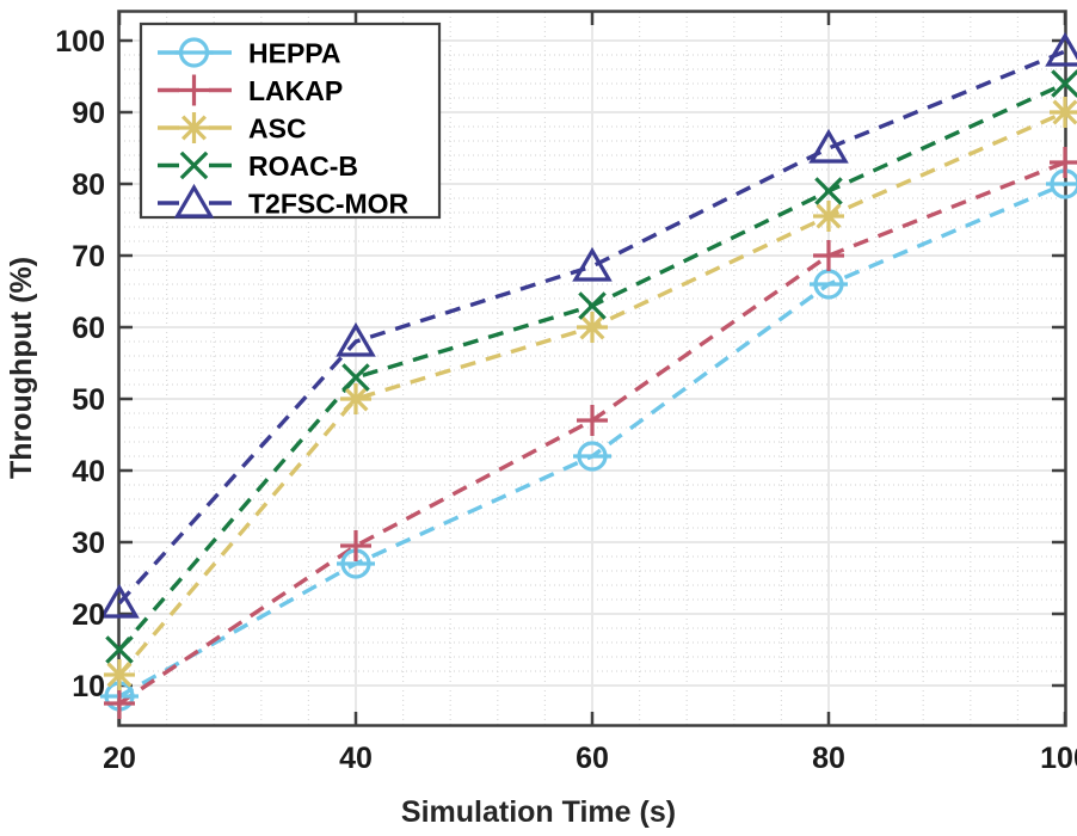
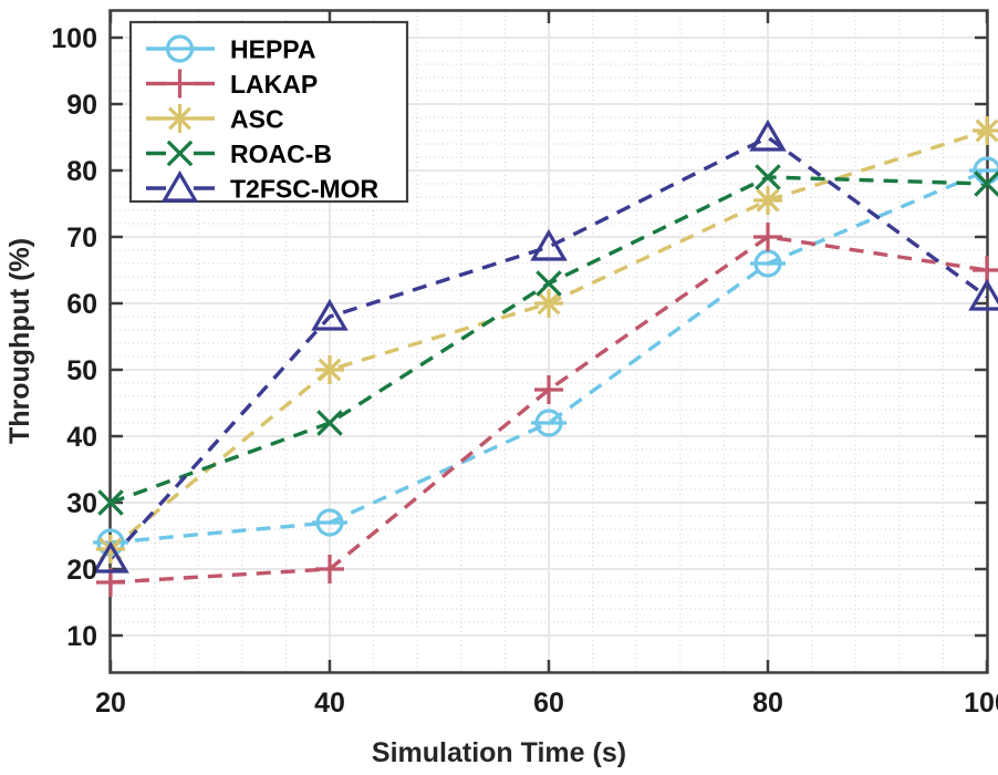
HEPPA/20: 8 -> 24
LAKAP/20: 8 -> 18
ASC/20: 12 -> 23
ROAC-B/20: 15 -> 30
LAKAP/40: 30 -> 20
ROAC-B/40: 53 -> 42
LAKAP/100: 83 -> 65
ASC/100: 90 -> 86
ROAC-B/100: 94 -> 78
T2FSC-MOR/100: 98 -> 61
